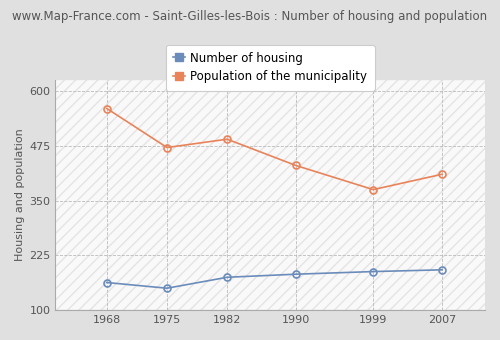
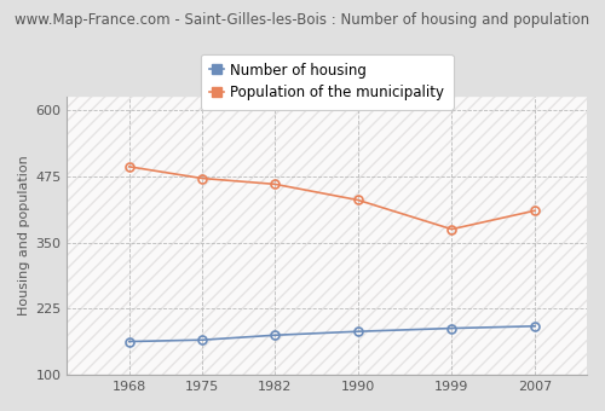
Population of the municipality/1968: 560 -> 493
Number of housing/1975: 150 -> 166
Population of the municipality/1982: 490 -> 460
